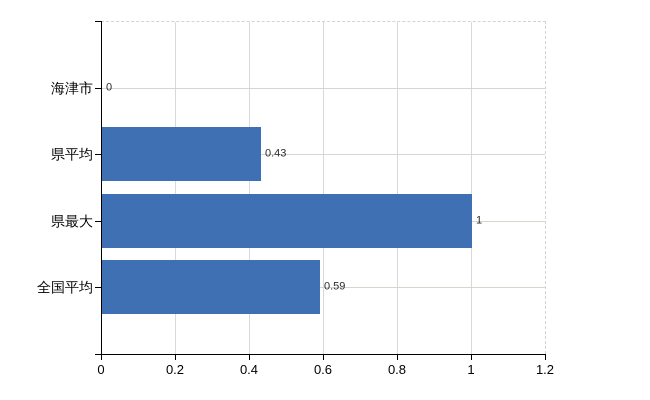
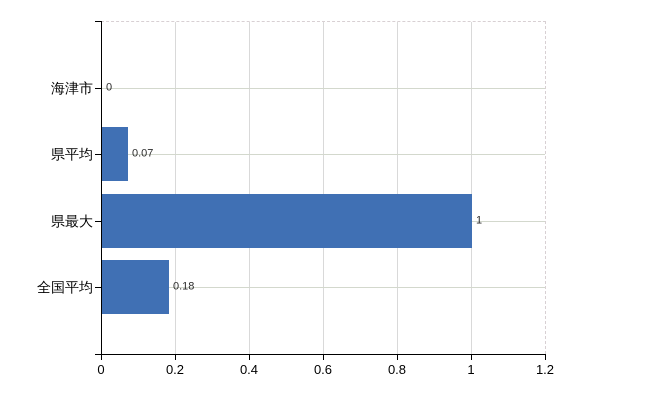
県平均: 0.43 -> 0.07
全国平均: 0.59 -> 0.18
